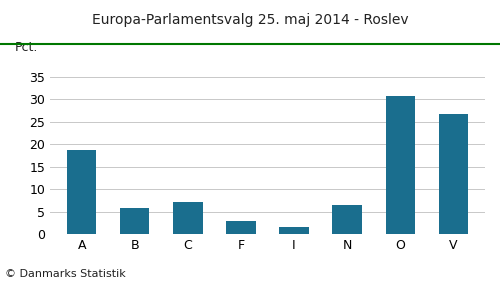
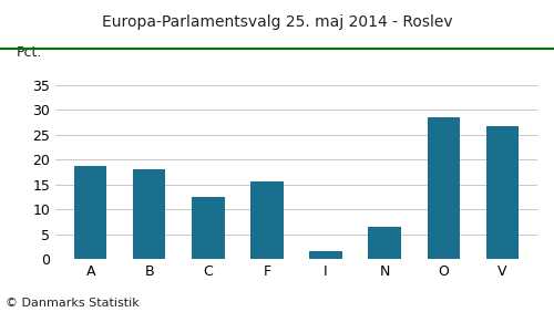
B: 5.9 -> 18.0
C: 7.1 -> 12.5
F: 3.0 -> 15.5
O: 30.8 -> 28.5
